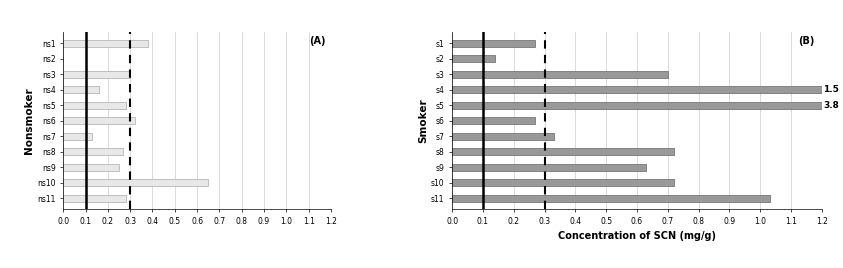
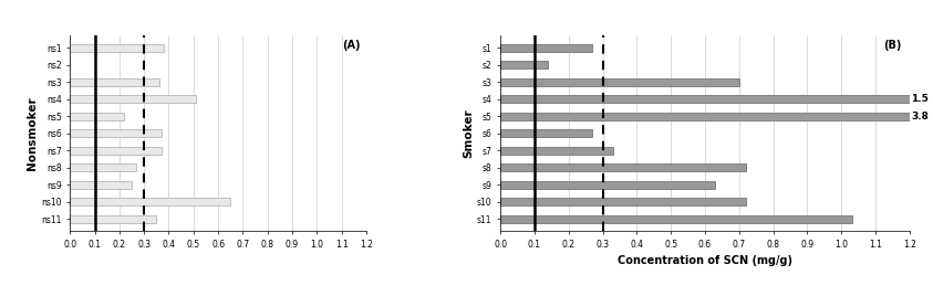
ns3: 0.30 -> 0.36
ns4: 0.16 -> 0.51
ns5: 0.28 -> 0.22
ns6: 0.32 -> 0.37
ns7: 0.13 -> 0.37
ns11: 0.28 -> 0.35
